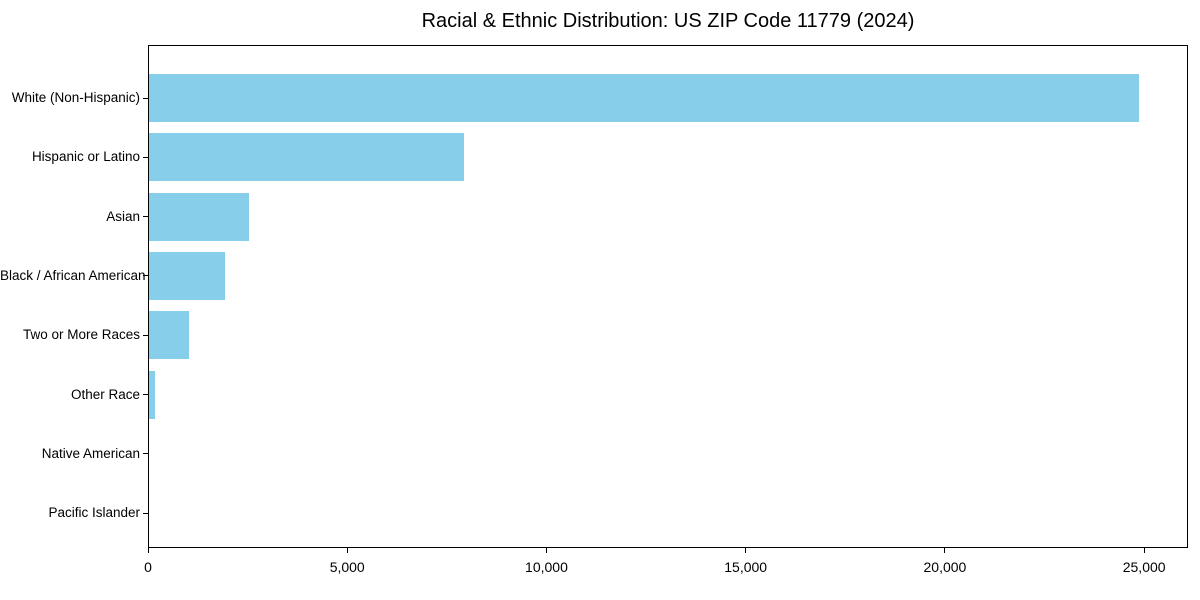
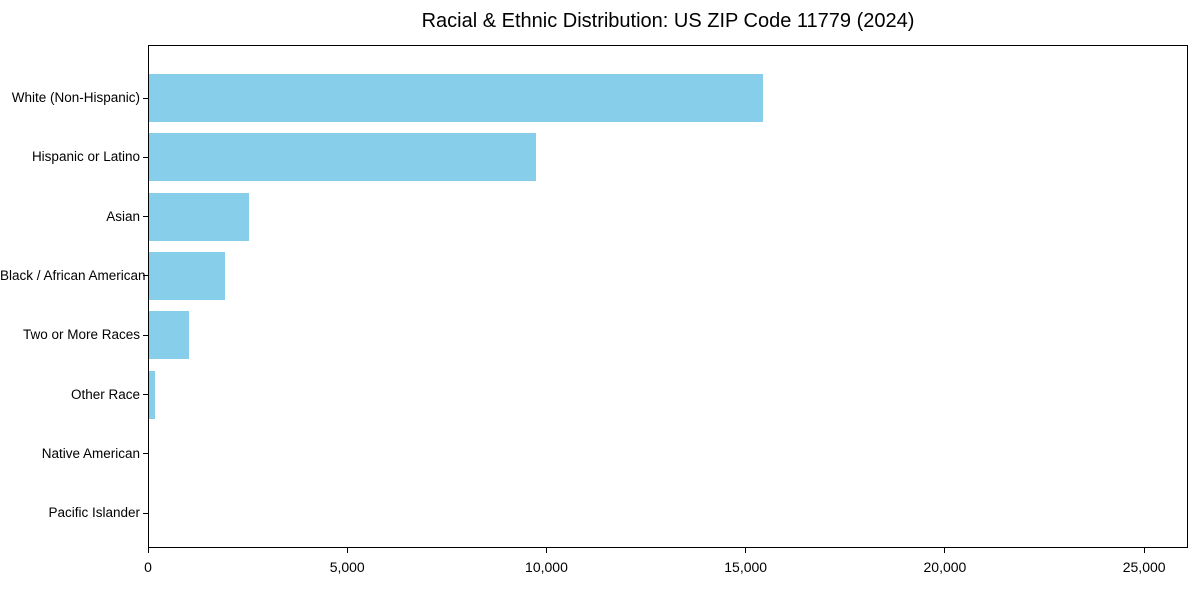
White (Non-Hispanic): 24800 -> 15400
Hispanic or Latino: 7900 -> 9700
